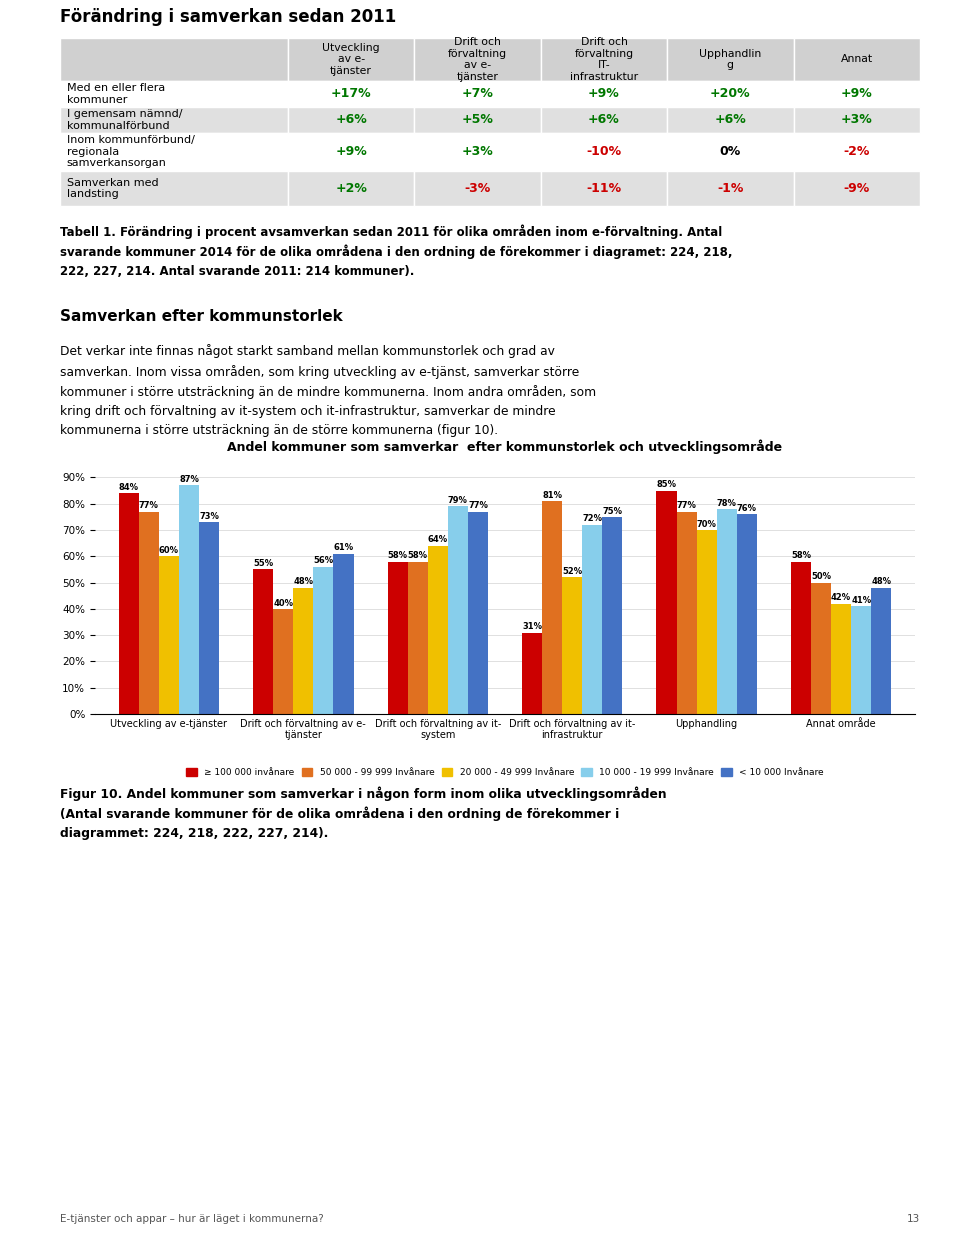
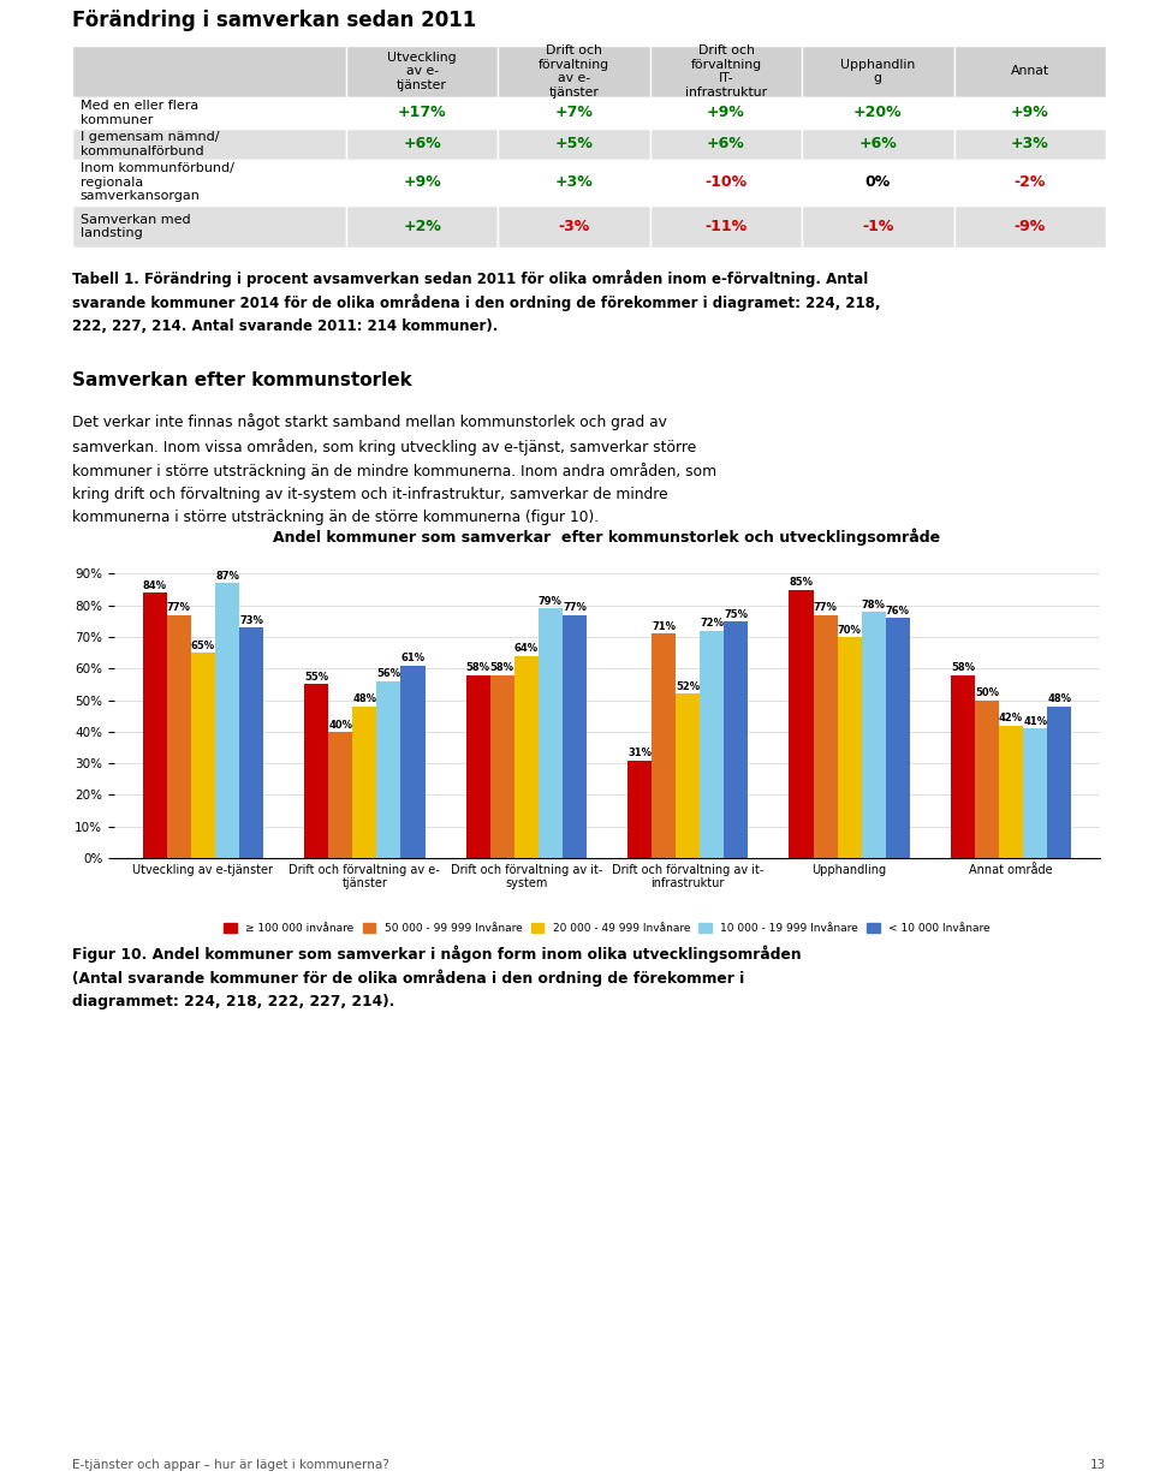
20 000 - 49 999 Invånare/Utveckling av e-tjänster: 60% -> 65%
50 000 - 99 999 Invånare/Drift och förvaltning av it- infrastruktur: 81% -> 71%
